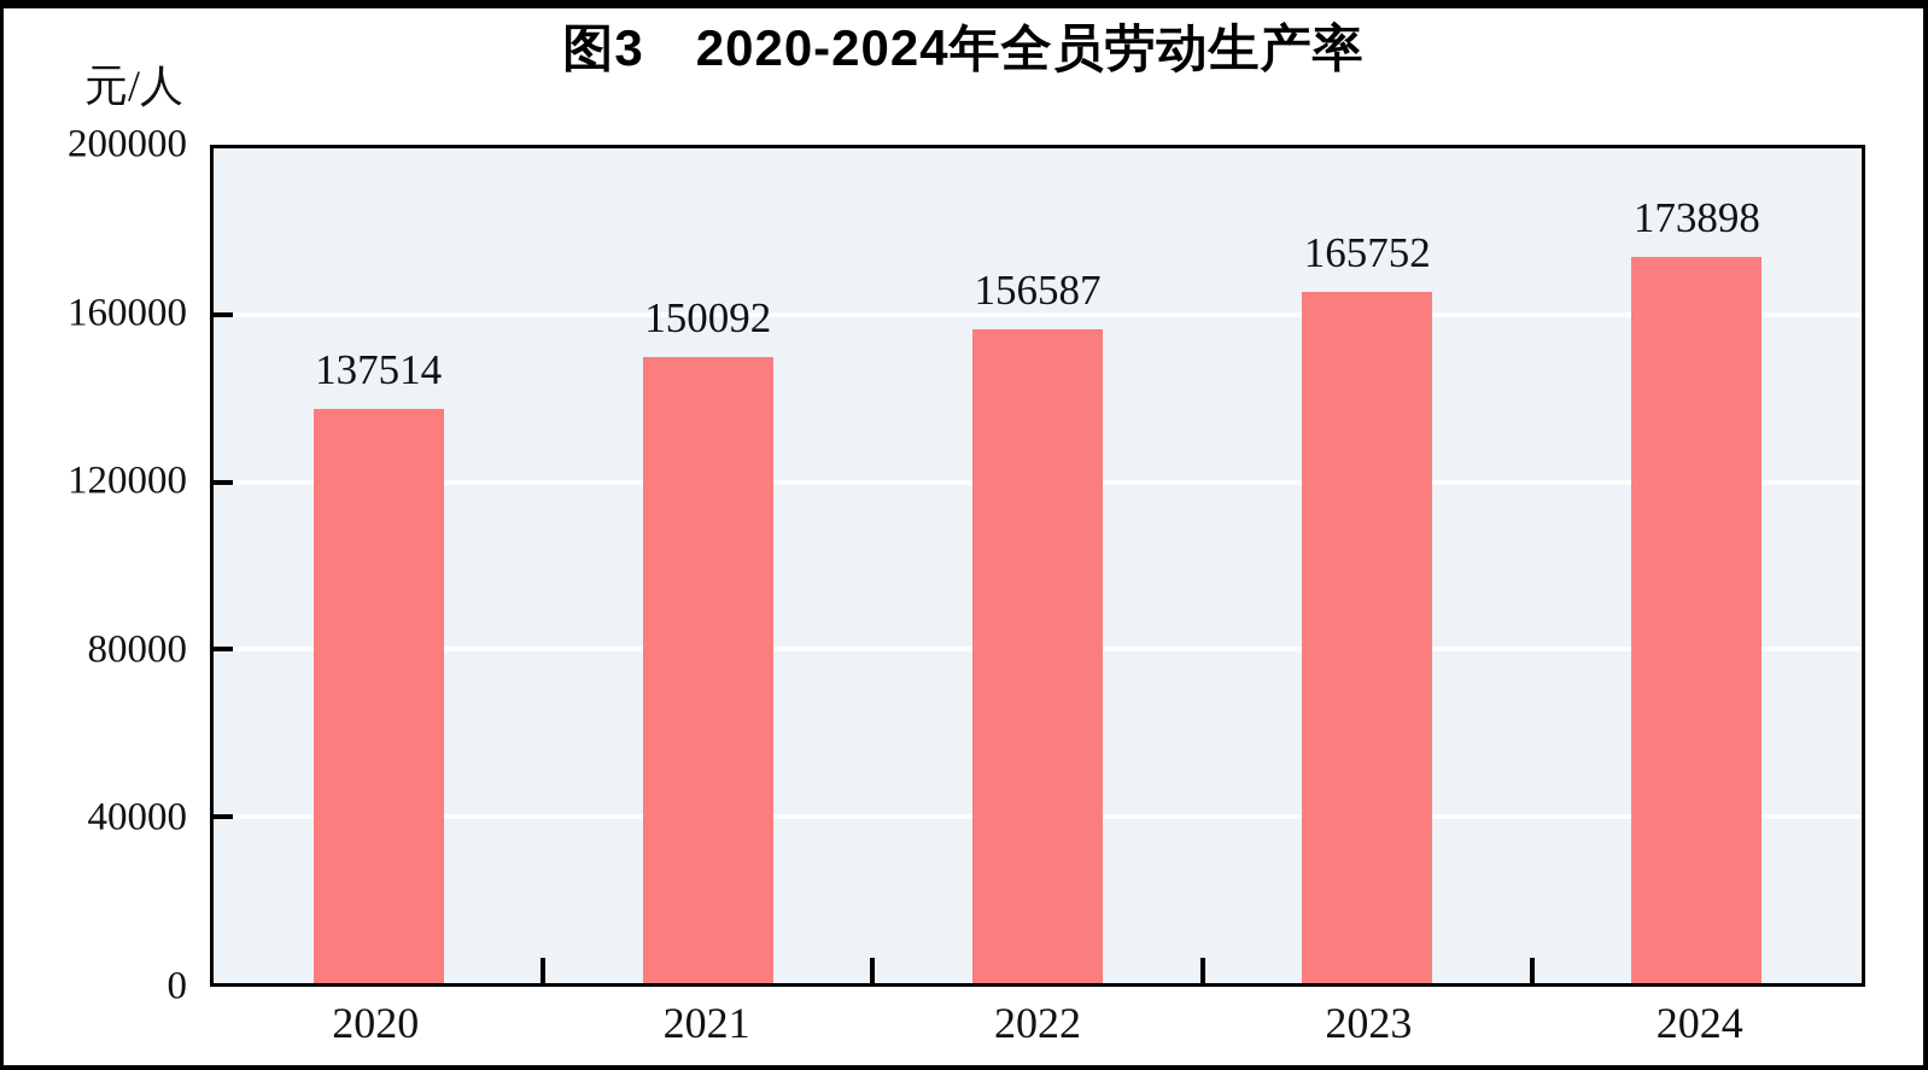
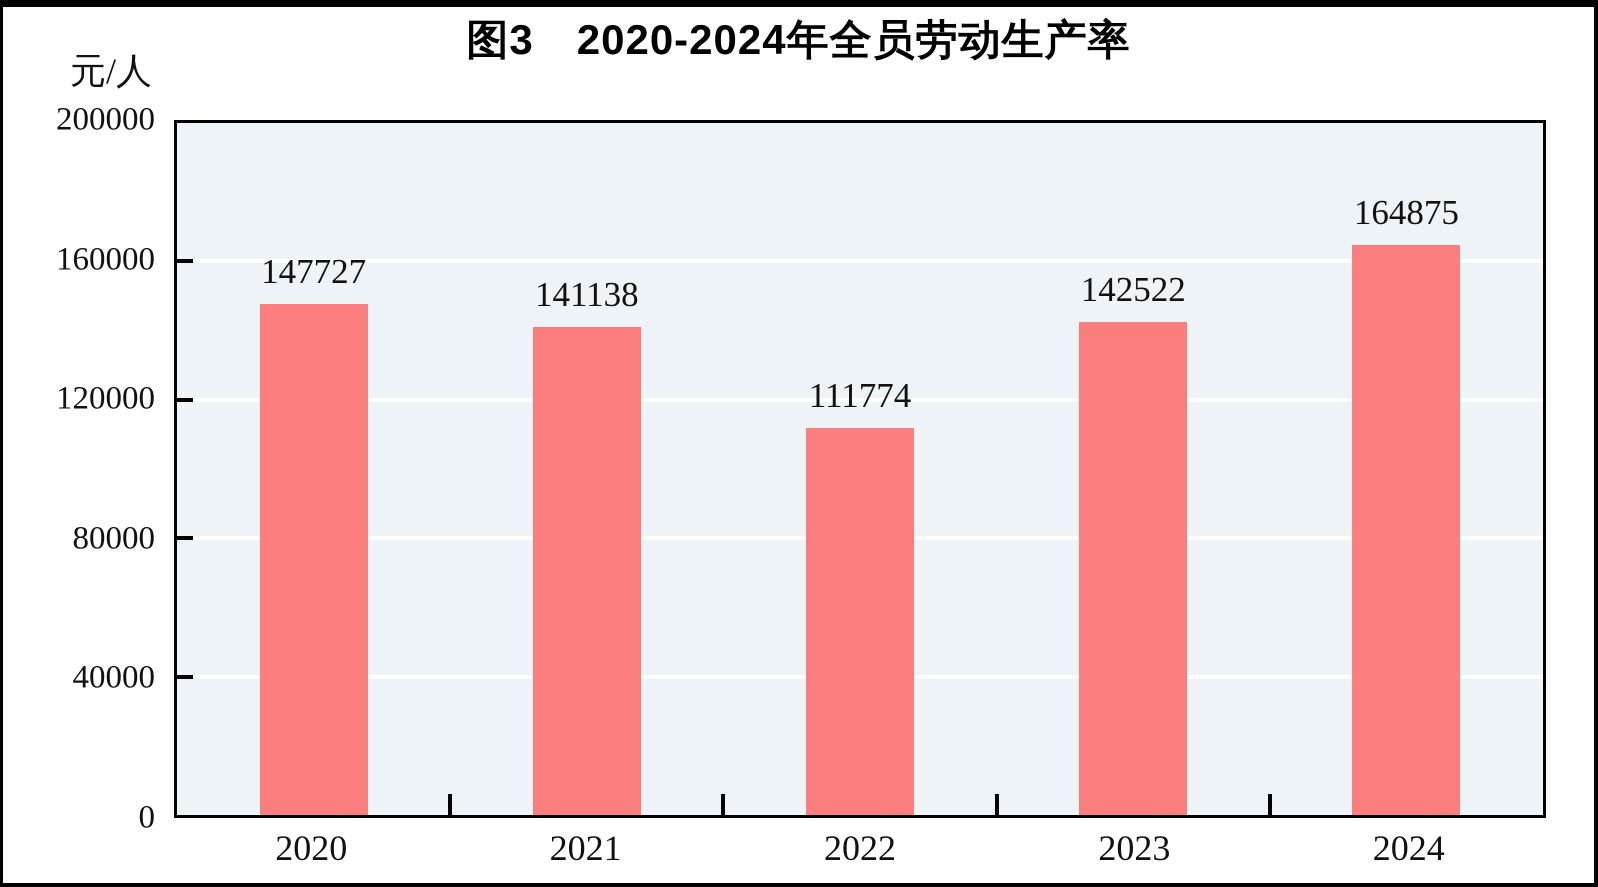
2020: 137514 -> 147727
2021: 150092 -> 141138
2022: 156587 -> 111774
2023: 165752 -> 142522
2024: 173898 -> 164875
